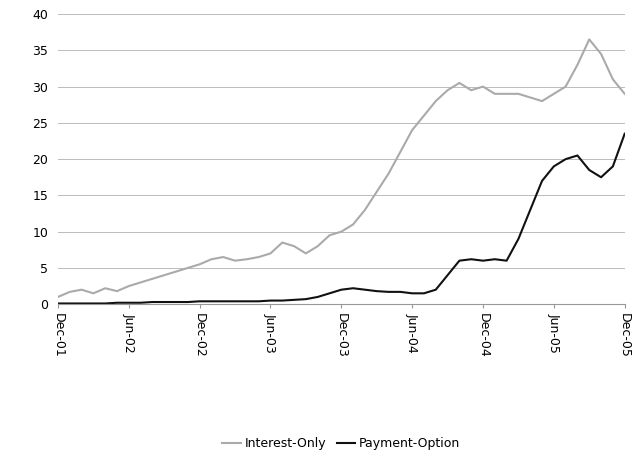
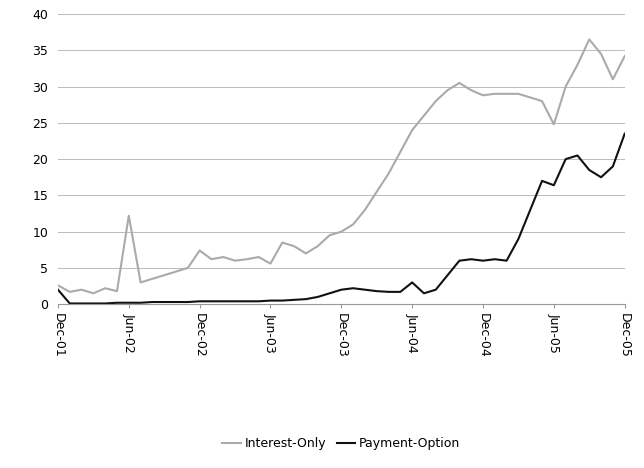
Interest-Only/Dec-01: 1.0 -> 2.6
Payment-Option/Dec-01: 0.1 -> 2.0
Interest-Only/Jun-02: 2.5 -> 12.2
Interest-Only/Dec-02: 5.5 -> 7.4
Interest-Only/Jun-03: 7.0 -> 5.6
Payment-Option/Jun-04: 1.5 -> 3.0
Interest-Only/Dec-04: 30.0 -> 28.8
Interest-Only/Jun-05: 29.0 -> 24.8
Payment-Option/Jun-05: 19.0 -> 16.4
Interest-Only/Dec-05: 29.0 -> 34.2
